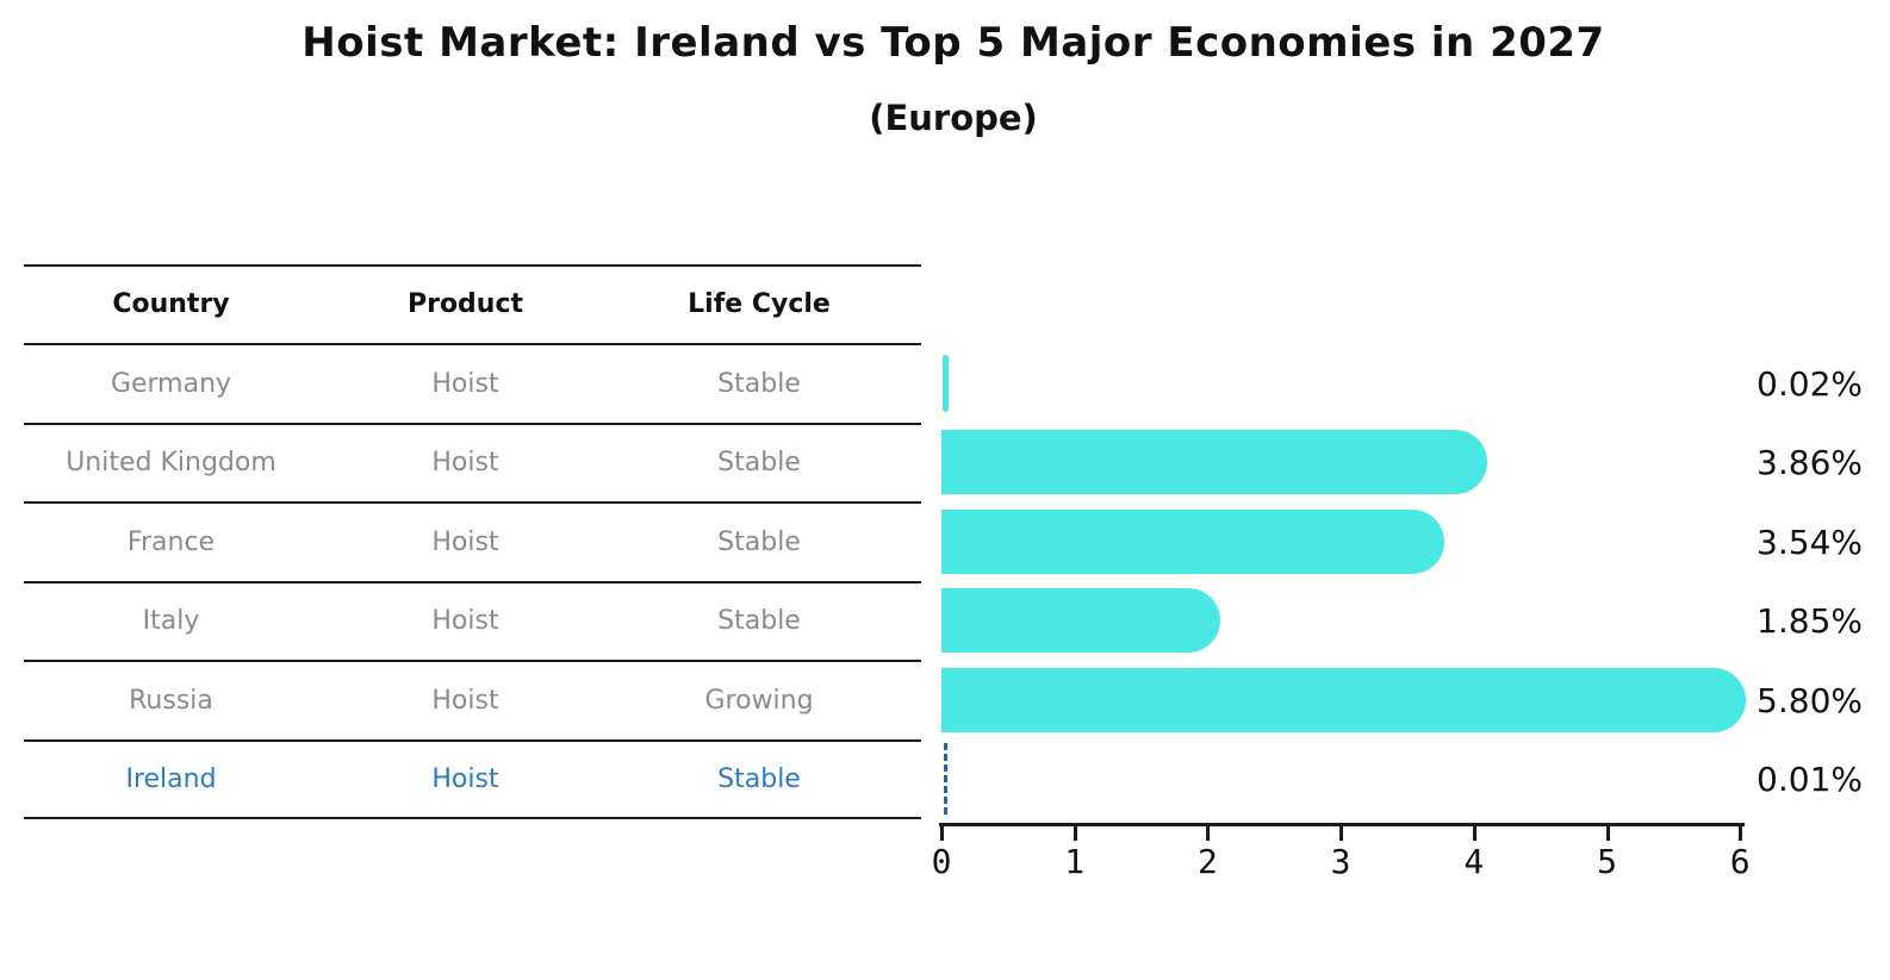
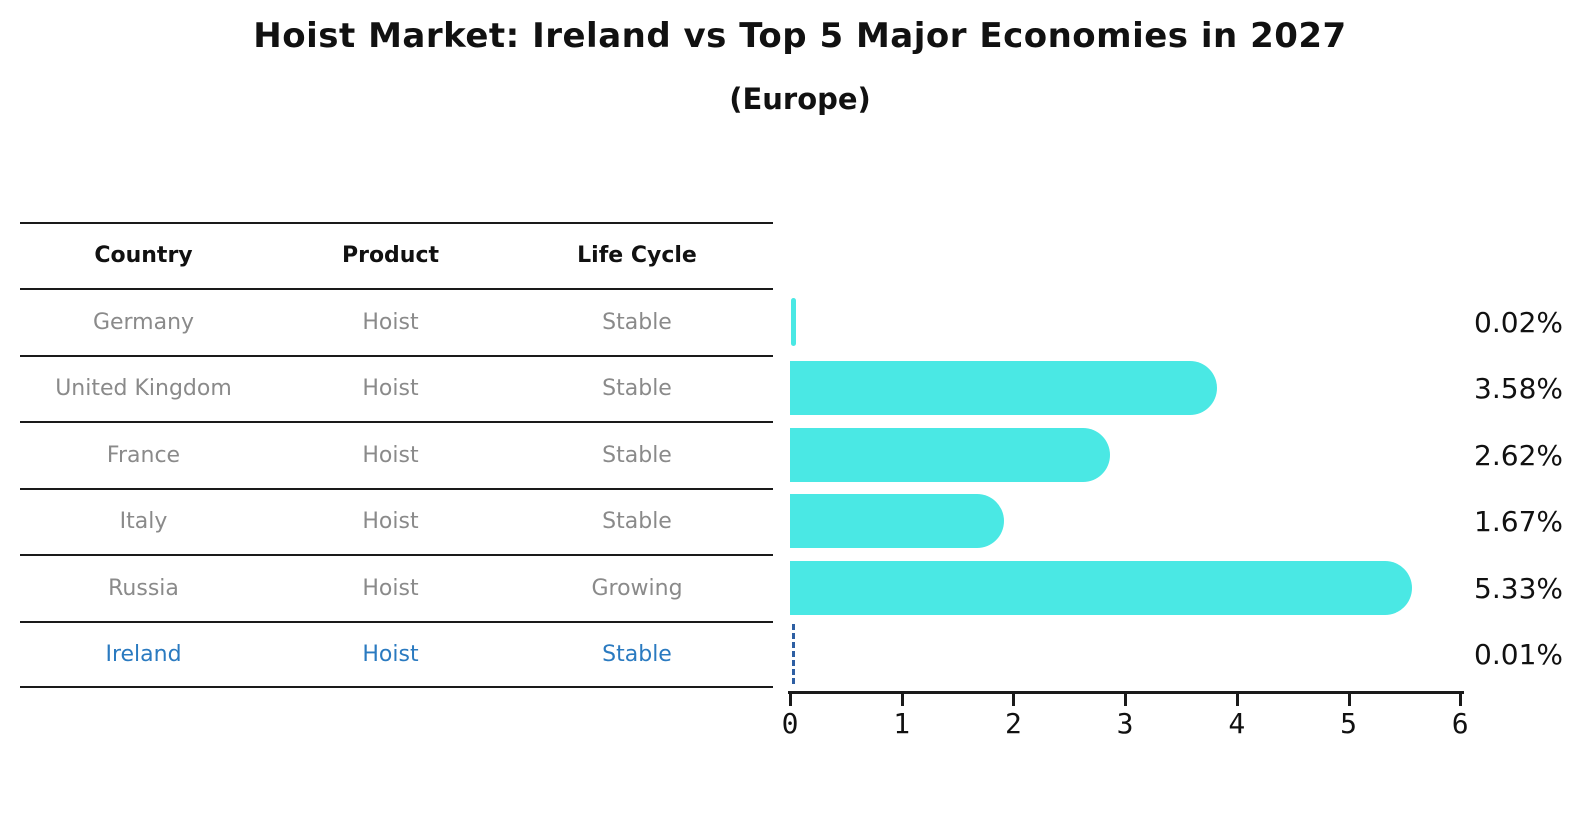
United Kingdom: 3.86% -> 3.58%
France: 3.54% -> 2.62%
Italy: 1.85% -> 1.67%
Russia: 5.80% -> 5.33%
